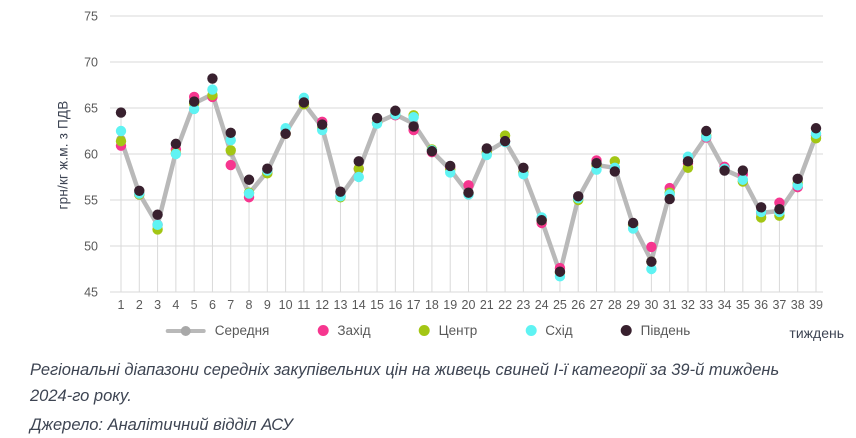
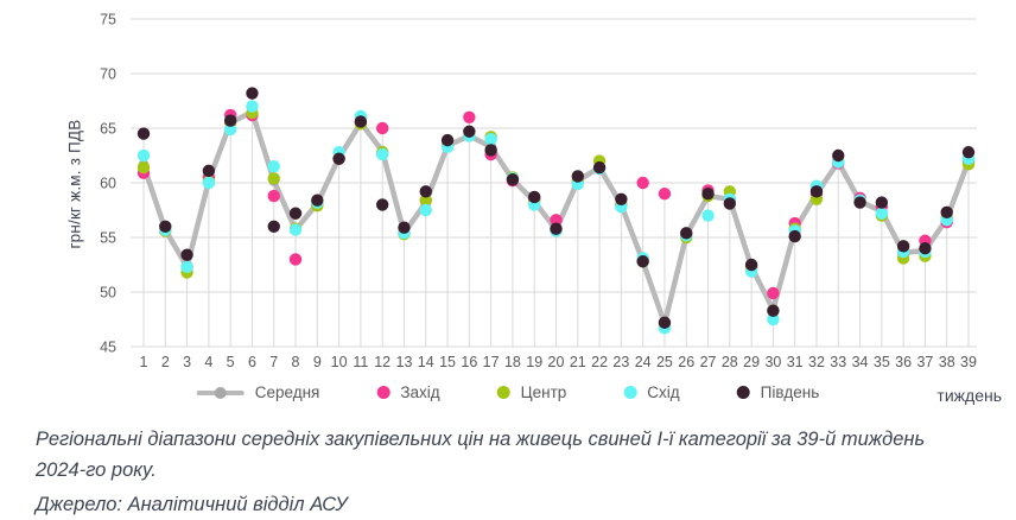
Південь/7: 62 -> 56
Захід/8: 55 -> 53
Захід/12: 64 -> 65
Південь/12: 63 -> 58
Захід/16: 64 -> 66
Захід/24: 52 -> 60
Захід/25: 48 -> 59
Схід/27: 58 -> 57
